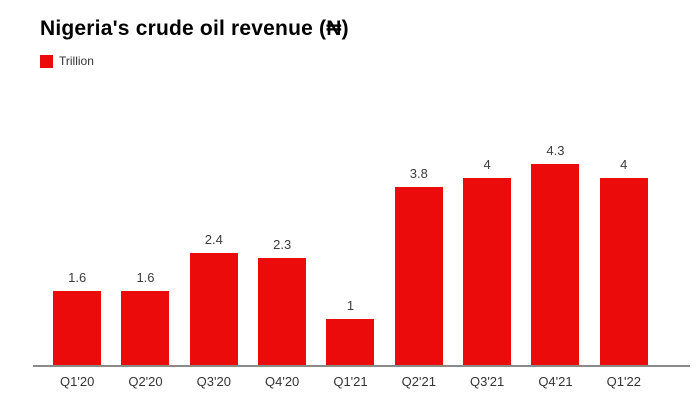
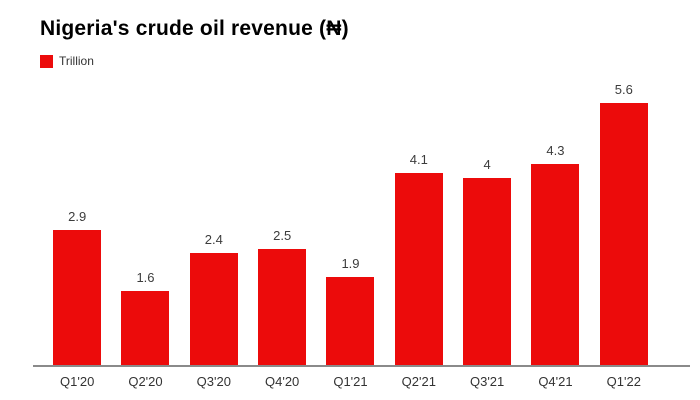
Q1'20: 1.6 -> 2.9
Q4'20: 2.3 -> 2.5
Q1'21: 1 -> 1.9
Q2'21: 3.8 -> 4.1
Q1'22: 4 -> 5.6
